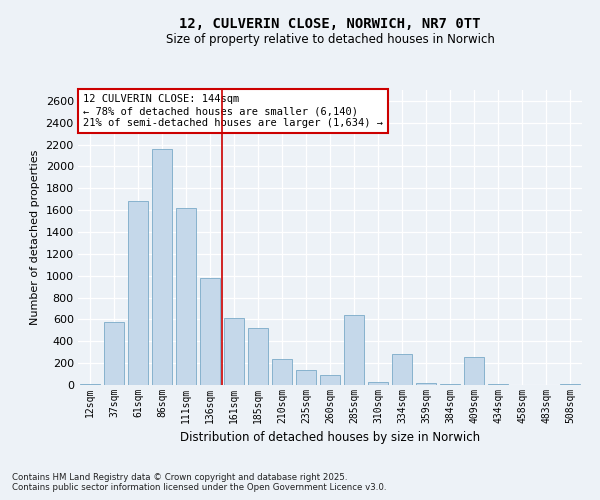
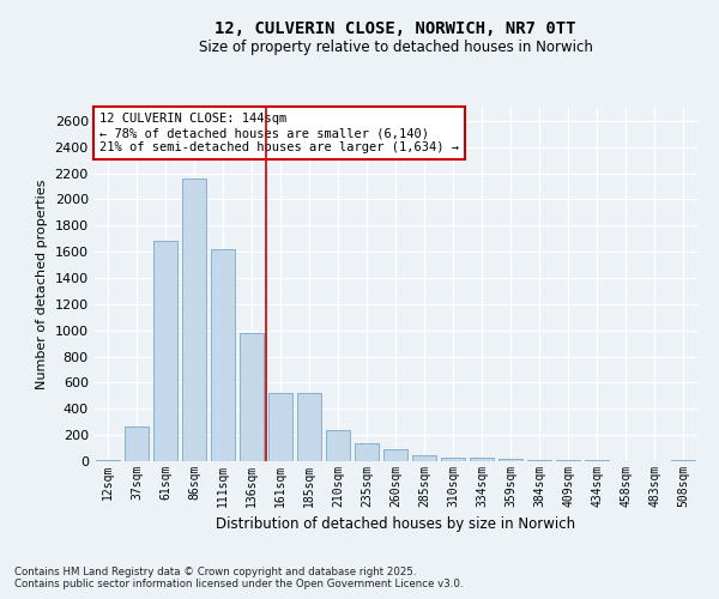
37sqm: 580 -> 260
161sqm: 610 -> 520
285sqm: 640 -> 50
334sqm: 280 -> 30
409sqm: 260 -> 0
